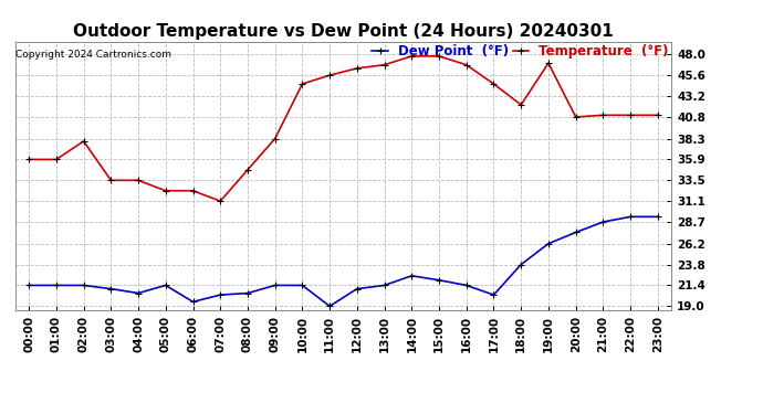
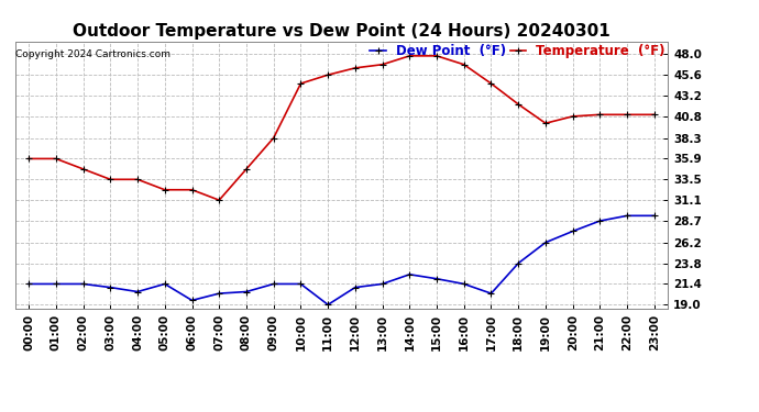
Temperature (°F)/02:00: 38.0 -> 34.7
Temperature (°F)/19:00: 47.0 -> 40.0
